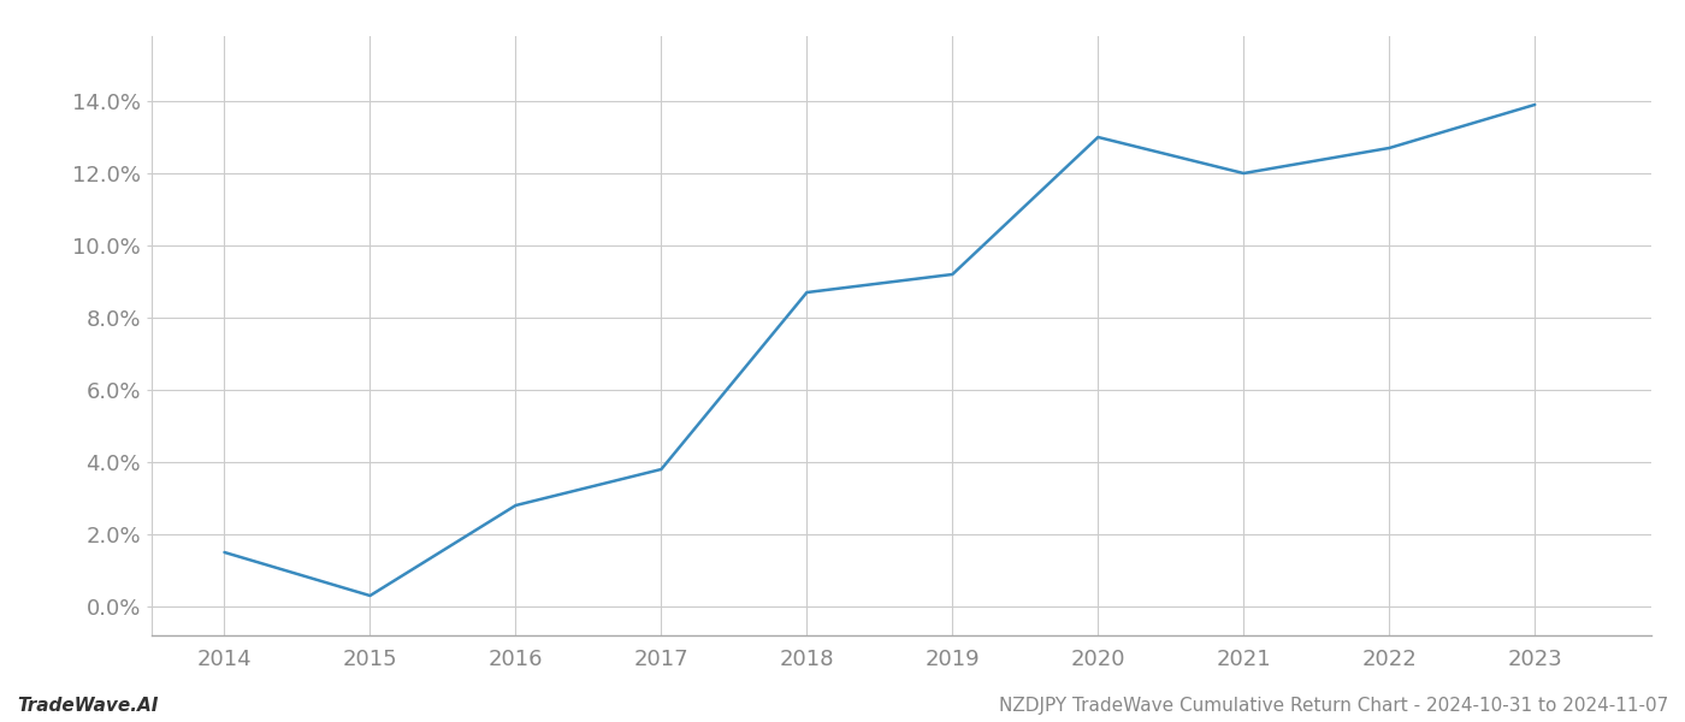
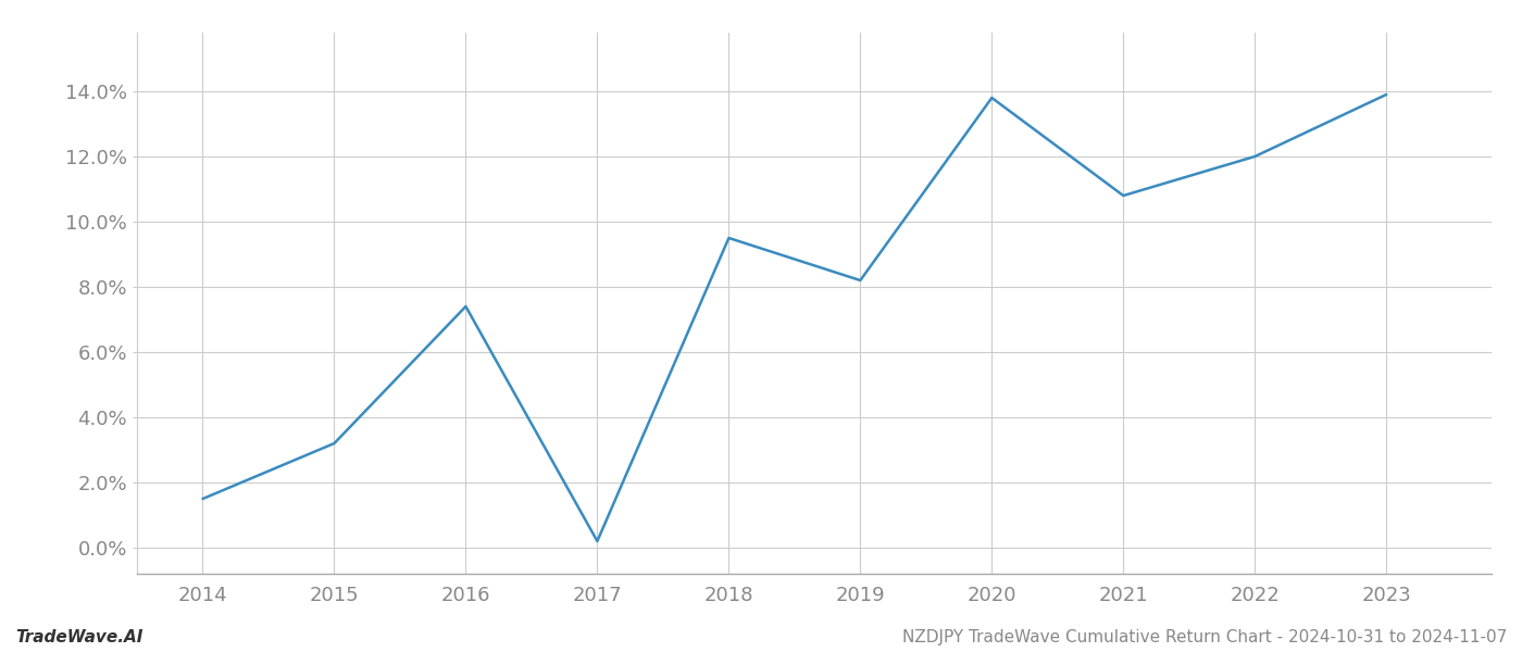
2015: 0.3% -> 3.2%
2016: 2.8% -> 7.4%
2017: 3.8% -> 0.2%
2018: 8.7% -> 9.5%
2019: 9.2% -> 8.2%
2020: 13.0% -> 13.8%
2021: 12.0% -> 10.8%
2022: 12.7% -> 12.0%
